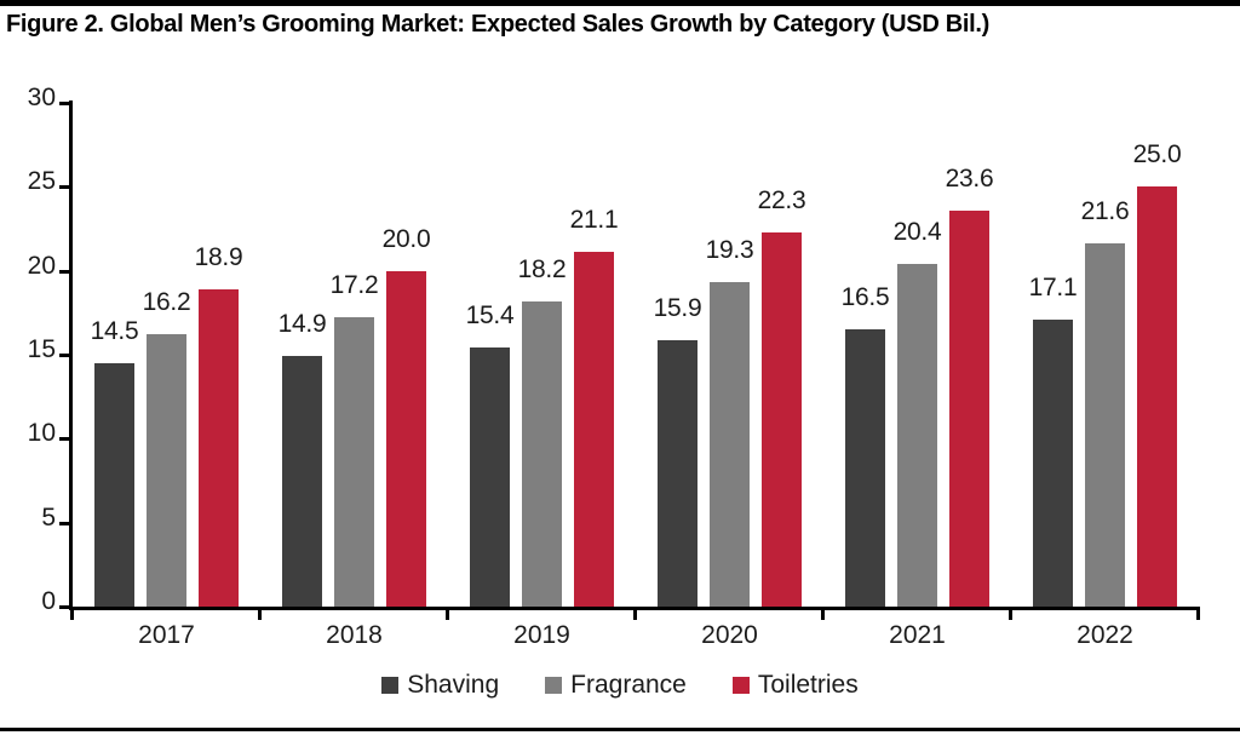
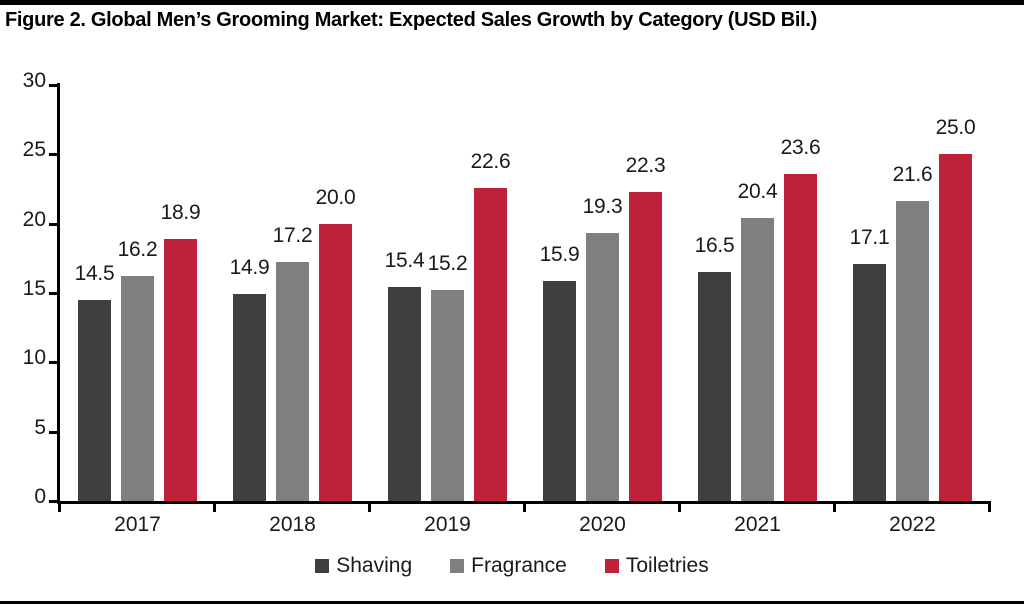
Fragrance/2019: 18.2 -> 15.2
Toiletries/2019: 21.1 -> 22.6
